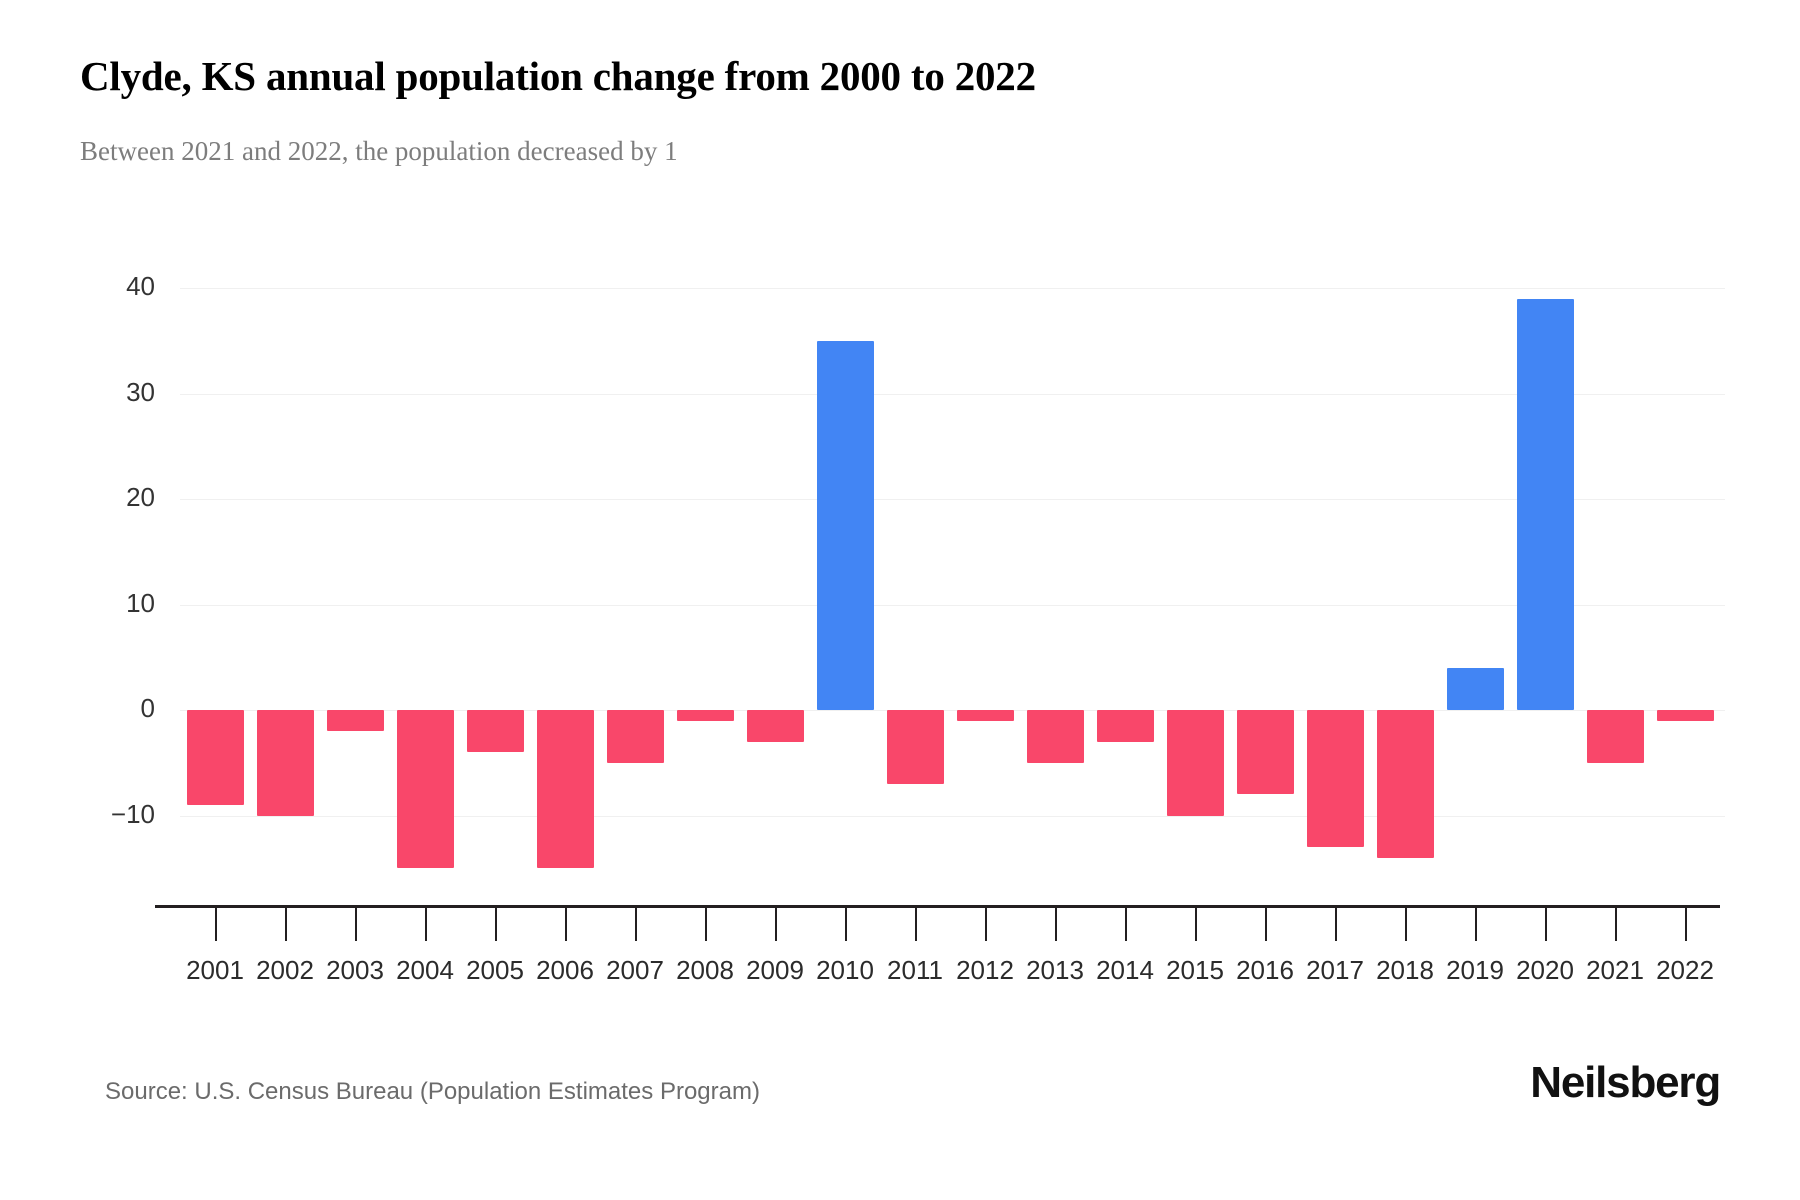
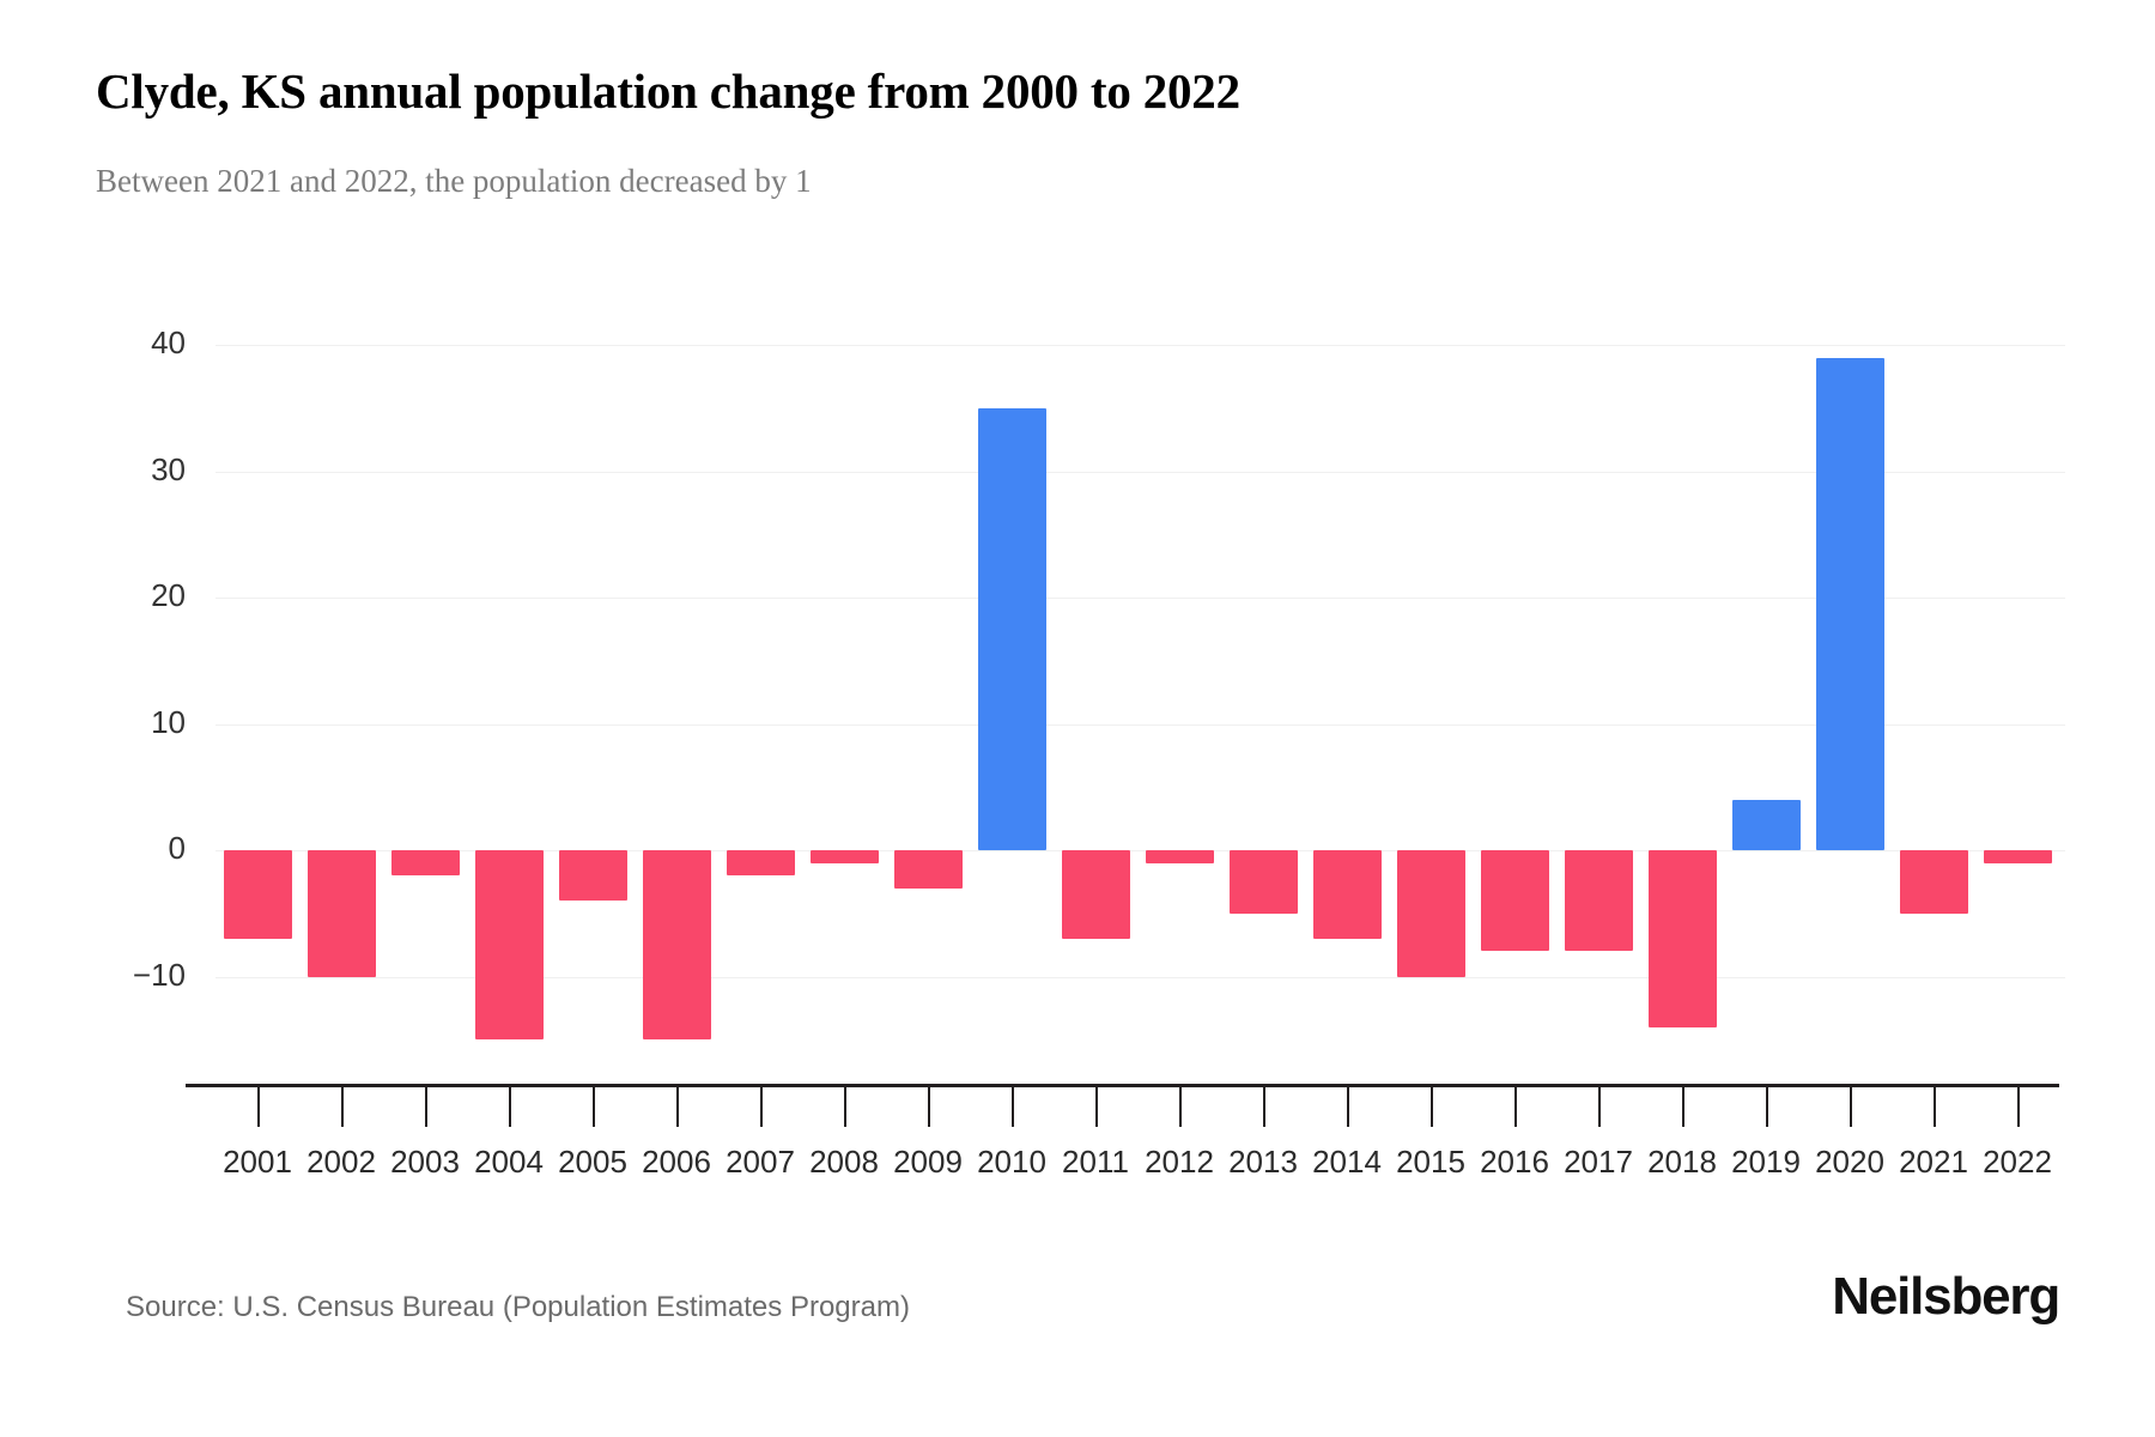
2001: -9 -> -7
2007: -5 -> -2
2014: -3 -> -7
2017: -13 -> -8
